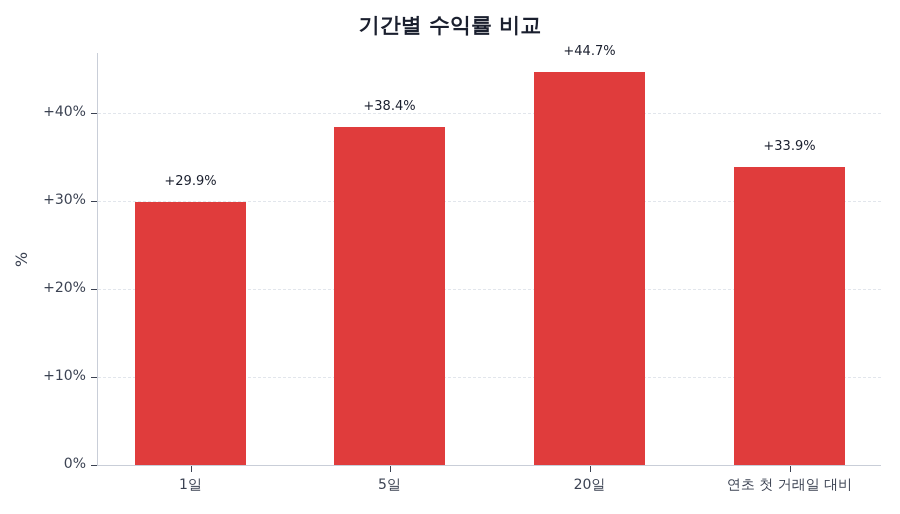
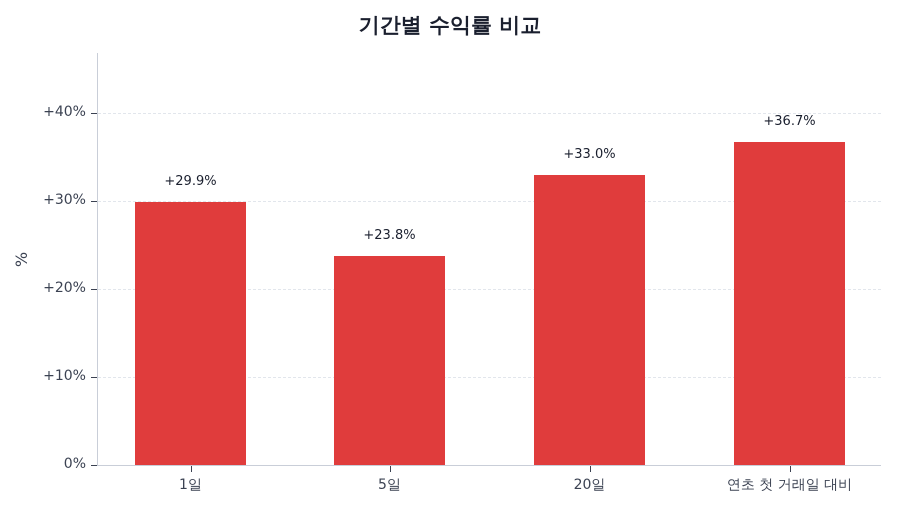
5일: +38.4% -> +23.8%
20일: +44.7% -> +33.0%
연초 첫 거래일 대비: +33.9% -> +36.7%
